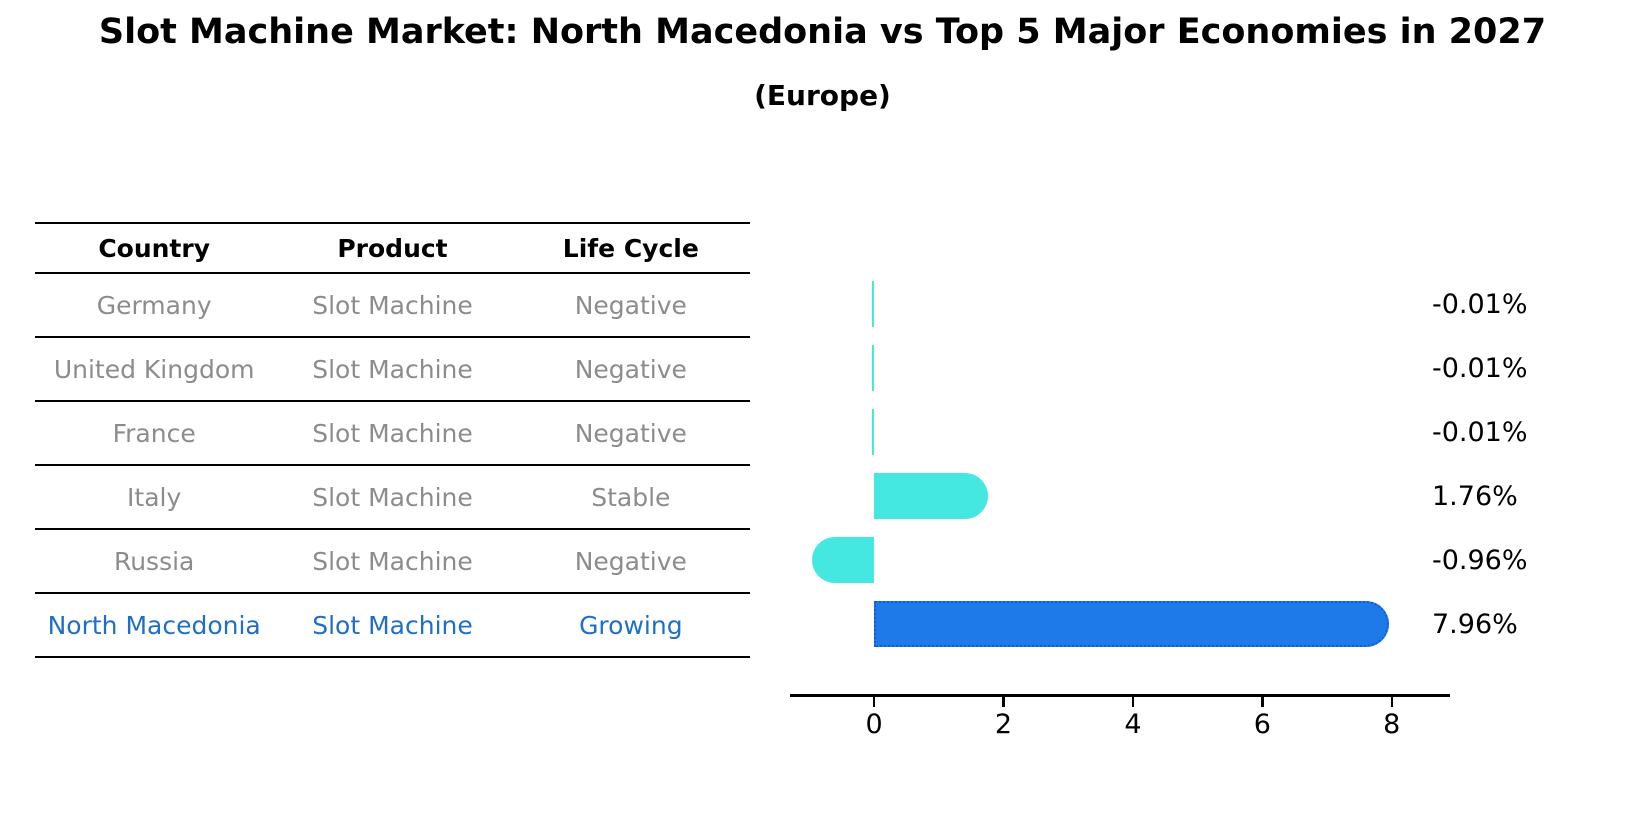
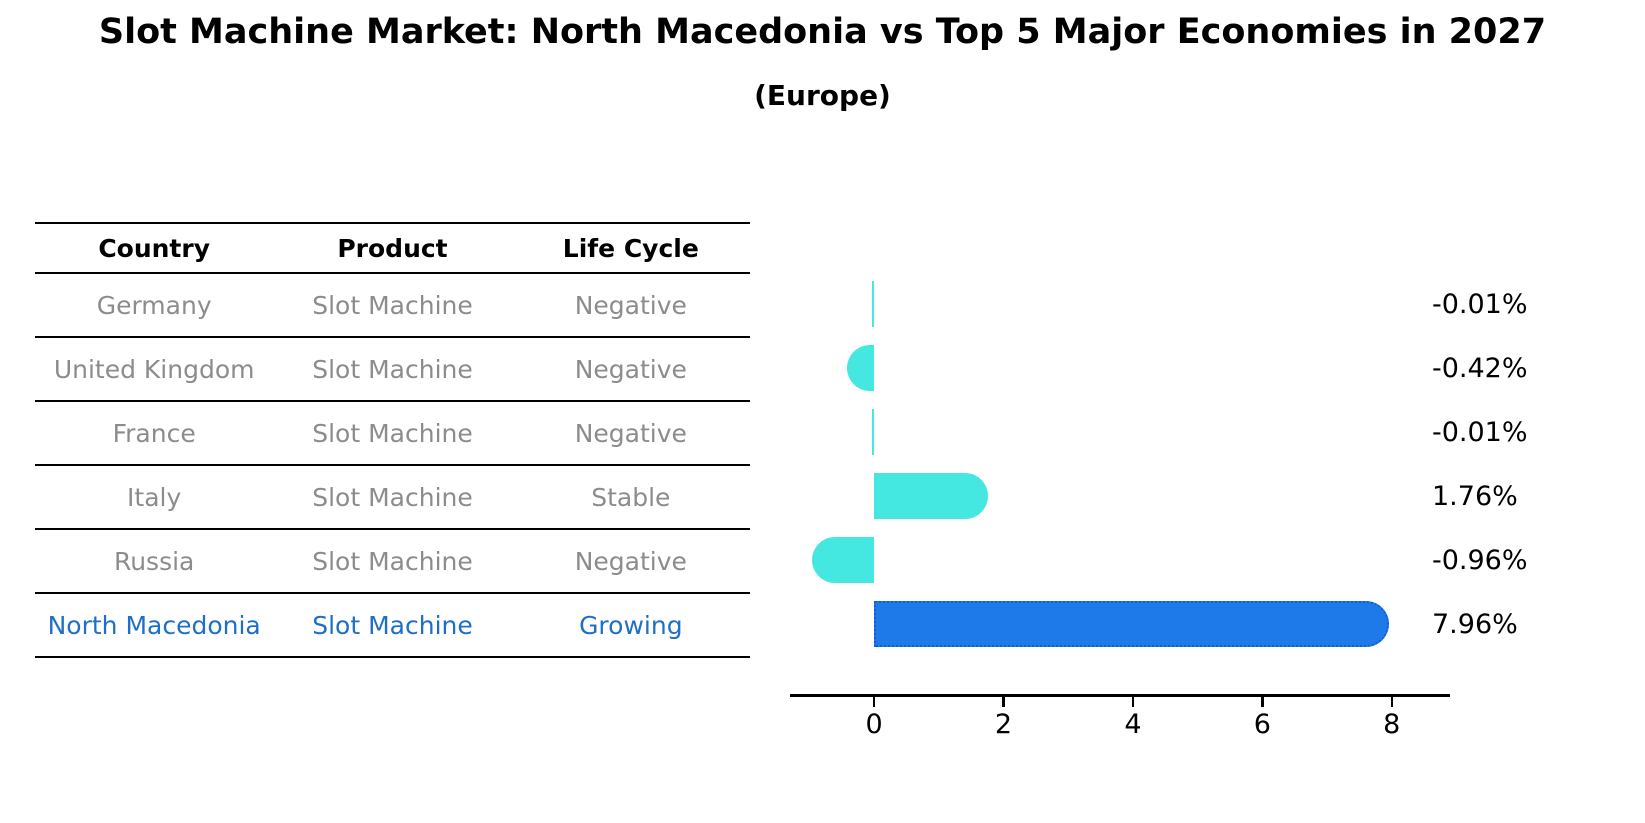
United Kingdom: -0.01% -> -0.42%
